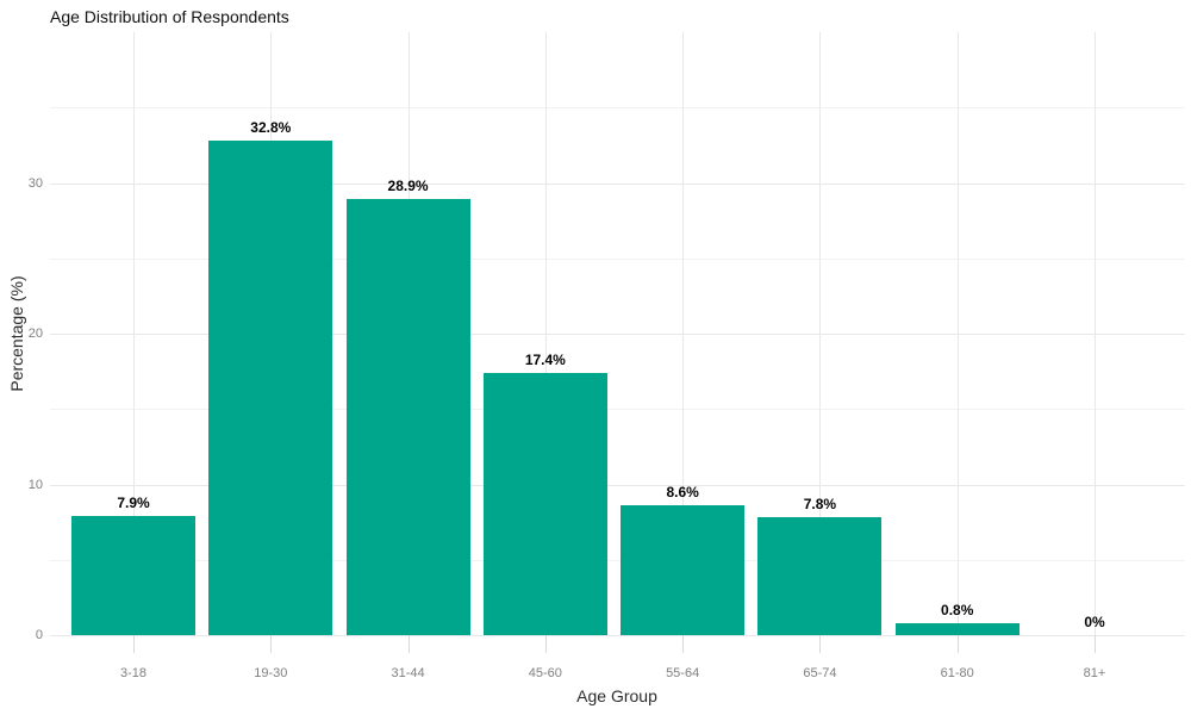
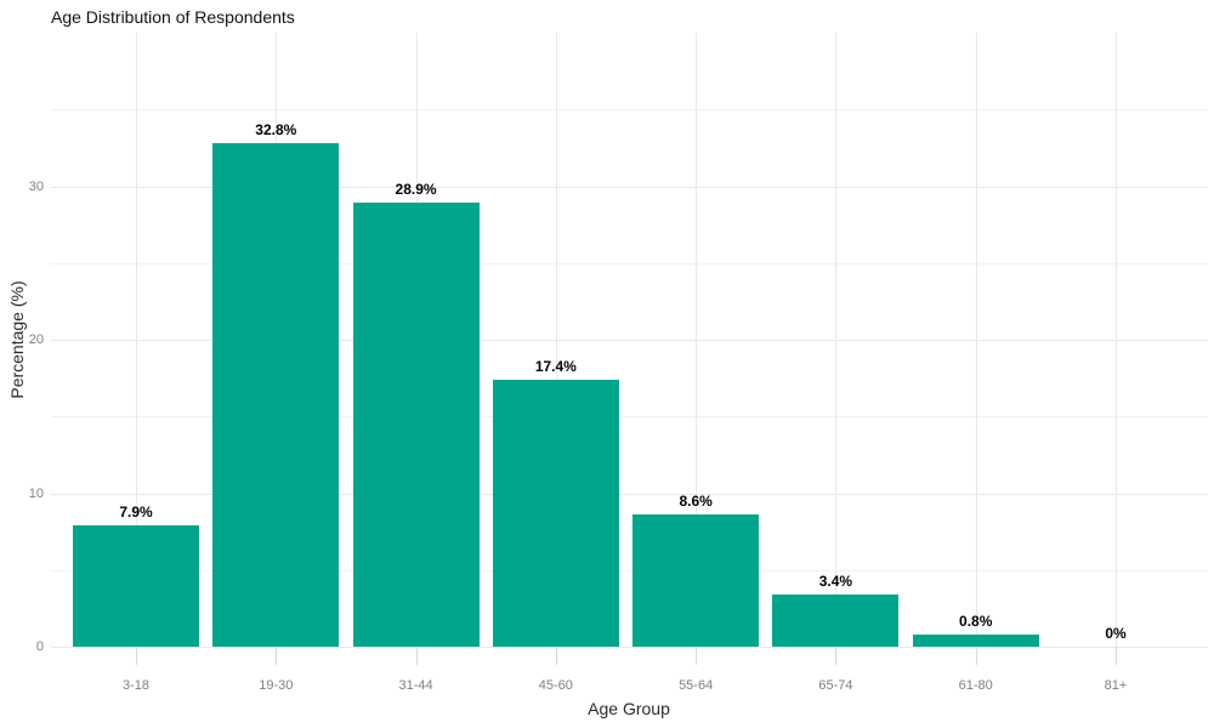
65-74: 7.8% -> 3.4%
